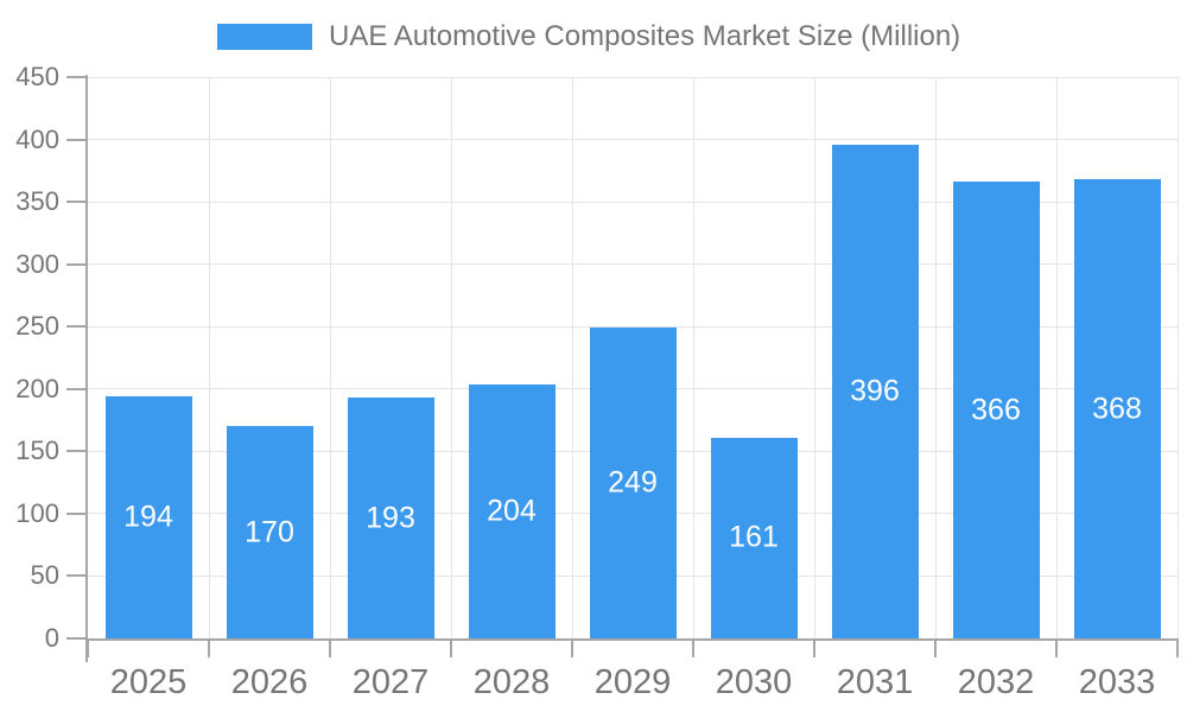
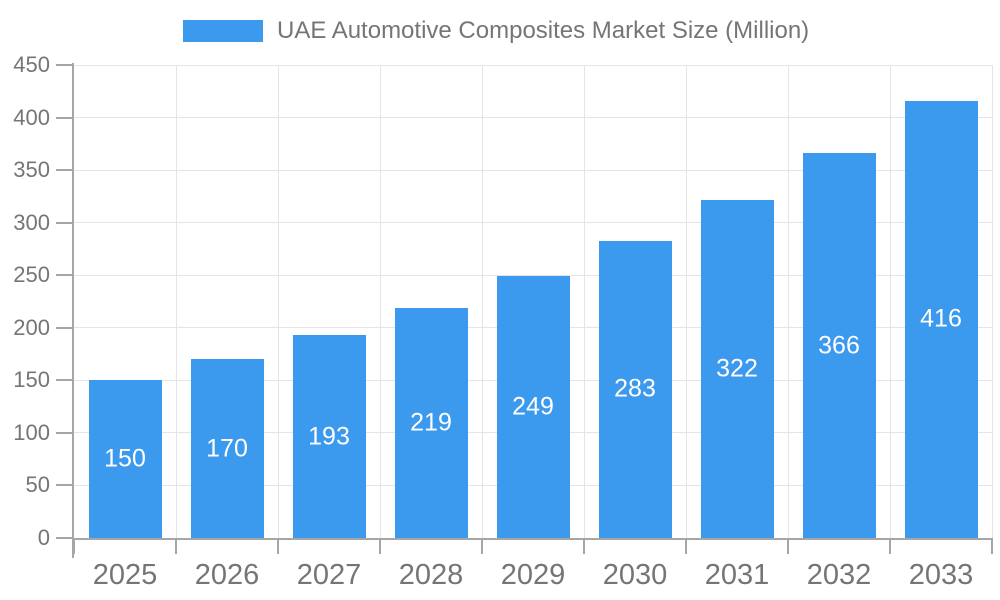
2025: 194 -> 150
2028: 204 -> 219
2030: 161 -> 283
2031: 396 -> 322
2033: 368 -> 416
